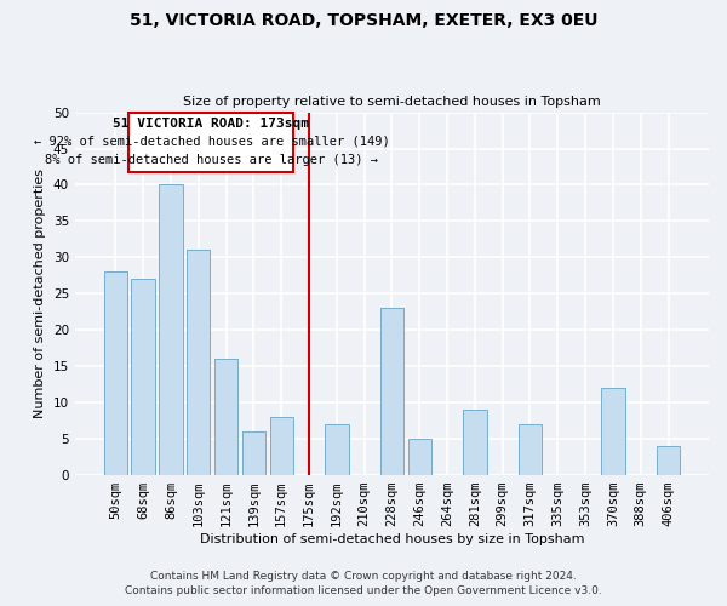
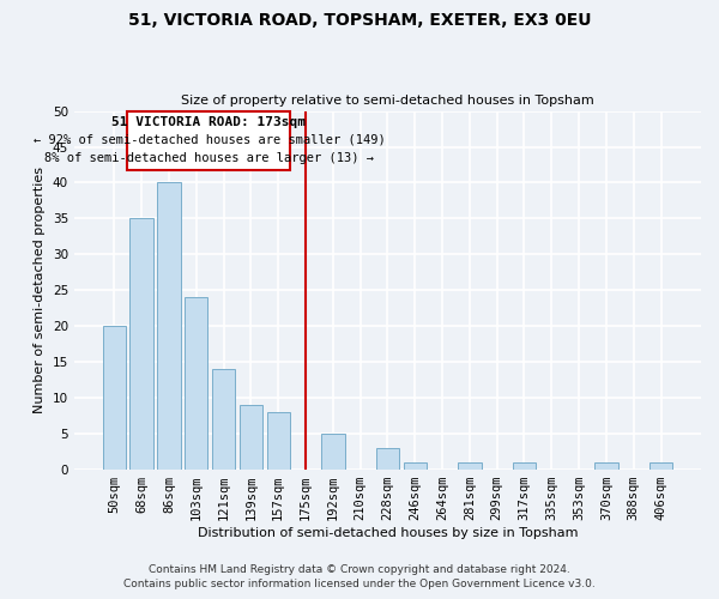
50sqm: 28 -> 20
68sqm: 27 -> 35
103sqm: 31 -> 24
121sqm: 16 -> 14
139sqm: 6 -> 9
192sqm: 7 -> 5
228sqm: 23 -> 3
246sqm: 5 -> 1
281sqm: 9 -> 1
317sqm: 7 -> 1
370sqm: 12 -> 1
406sqm: 4 -> 1
